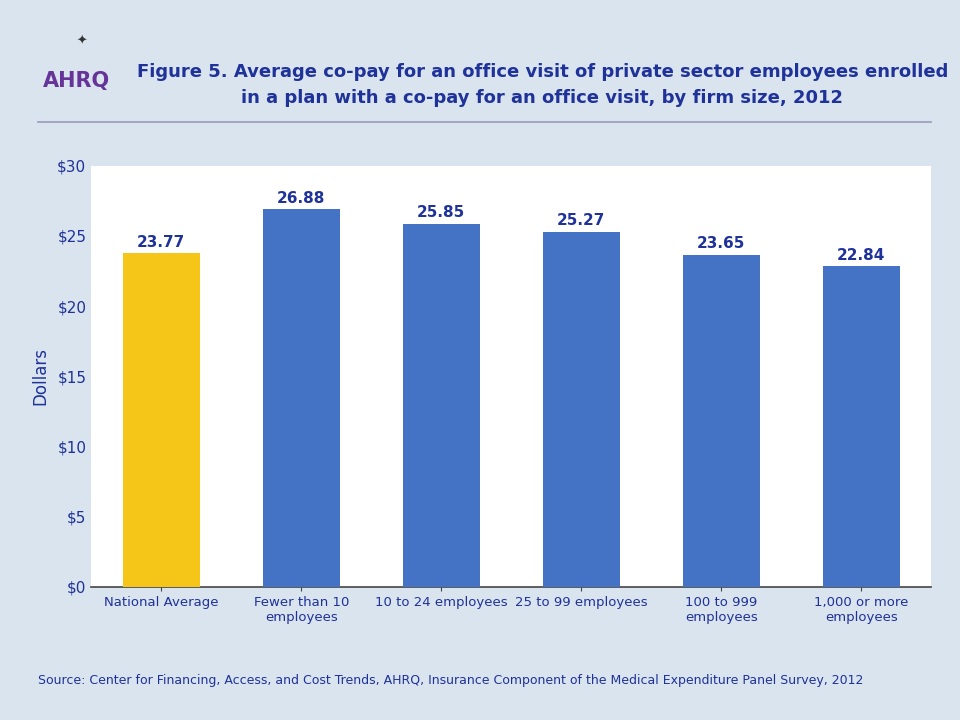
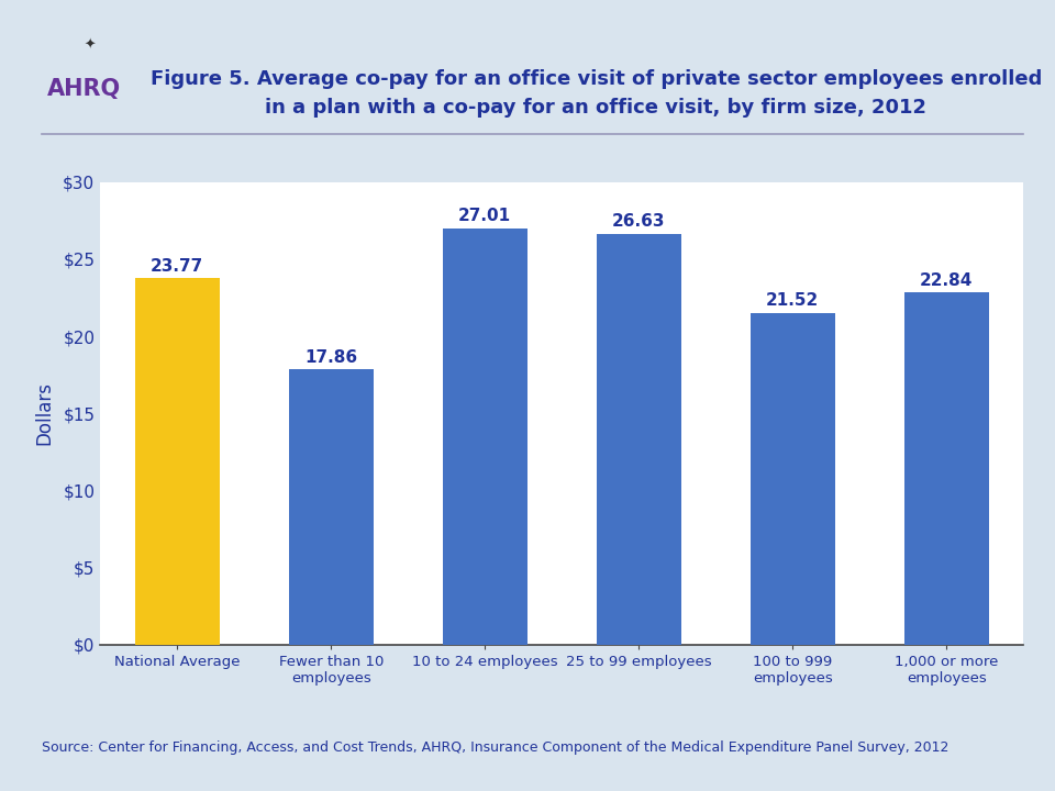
Fewer than 10 employees: 26.88 -> 17.86
10 to 24 employees: 25.85 -> 27.01
25 to 99 employees: 25.27 -> 26.63
100 to 999 employees: 23.65 -> 21.52
